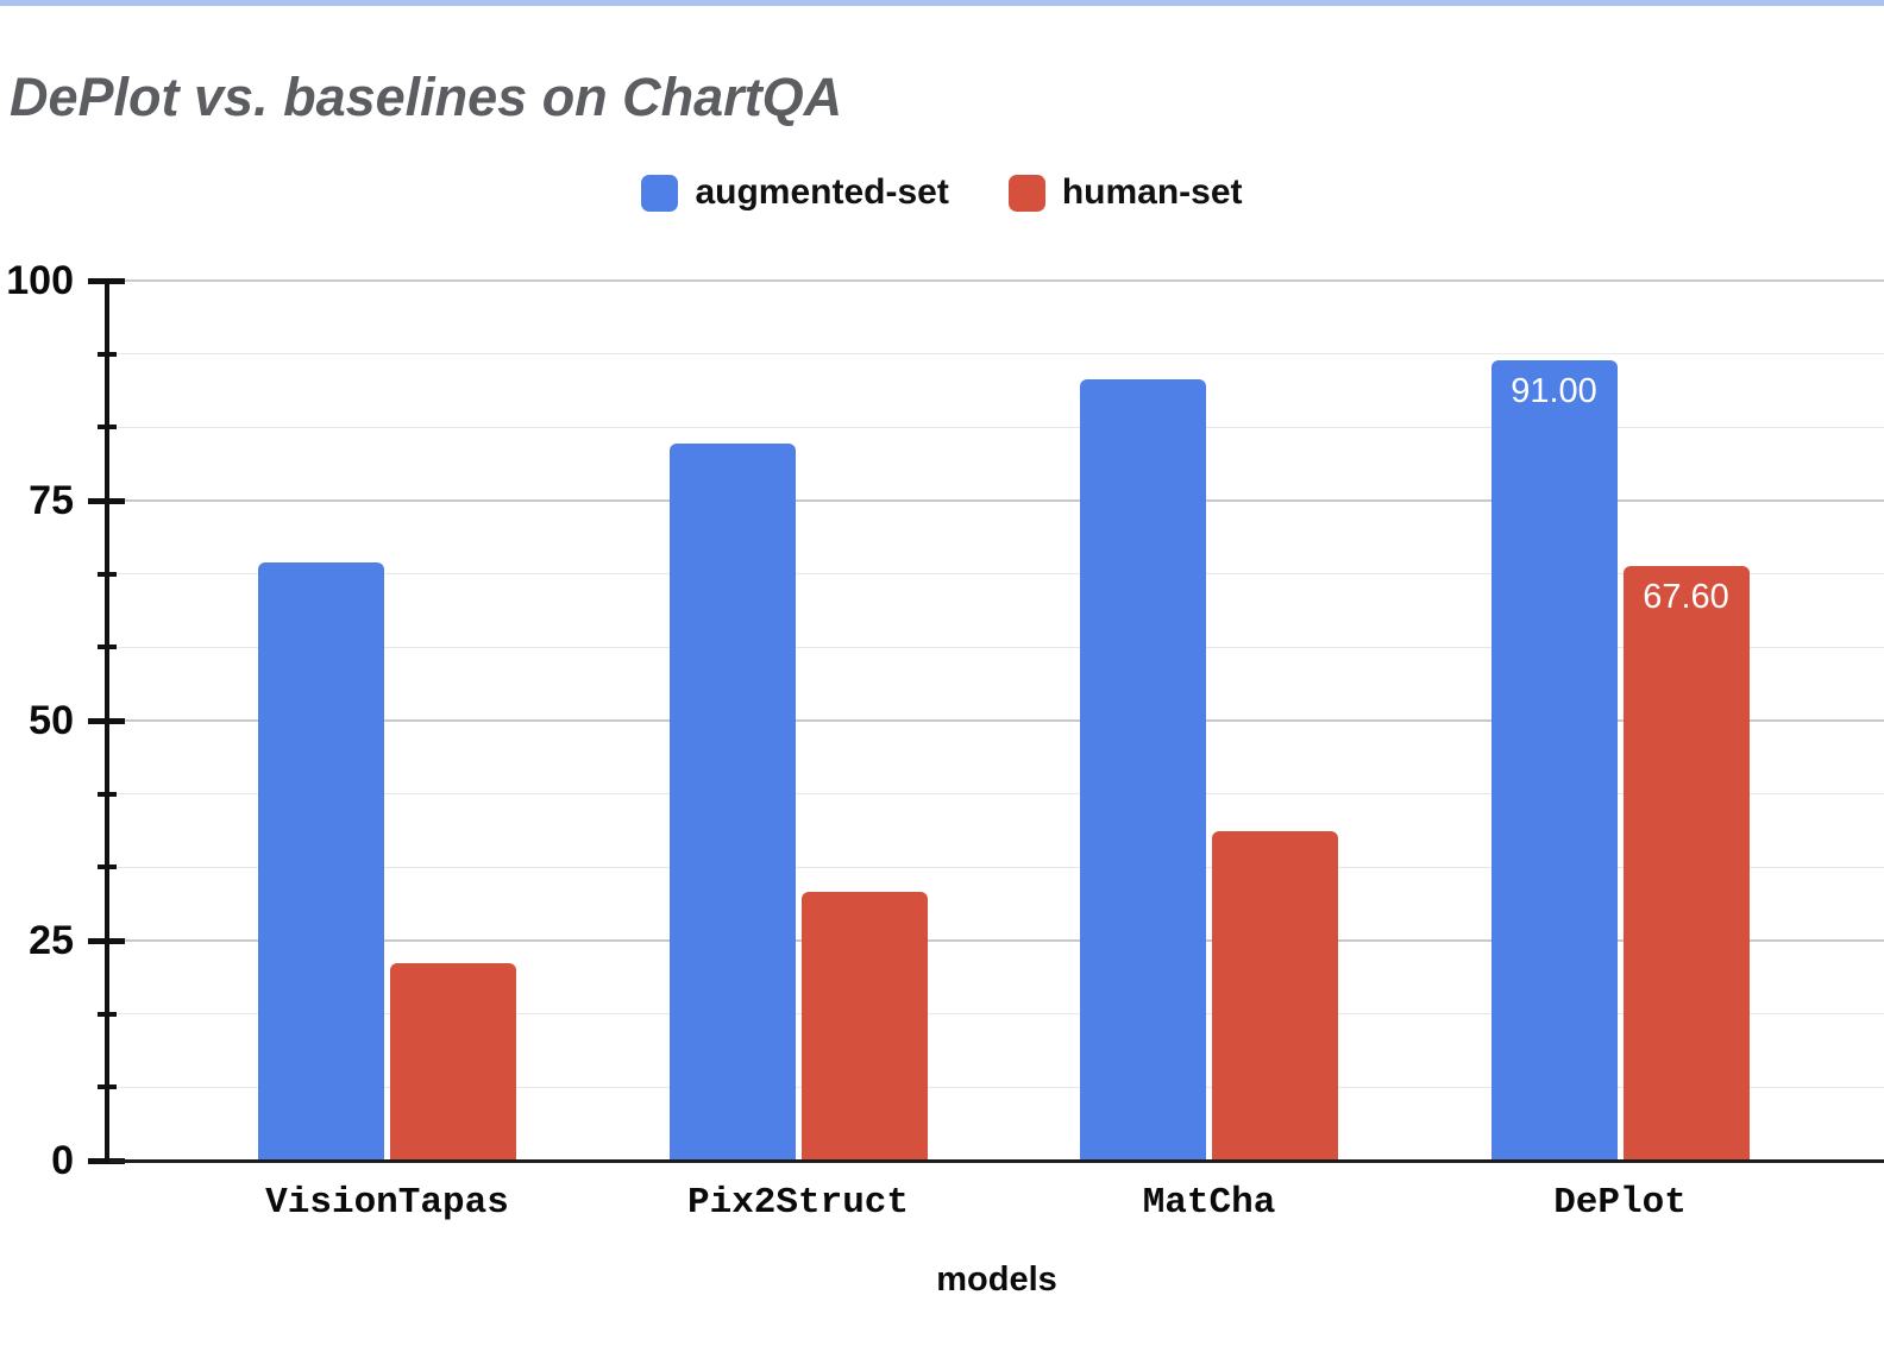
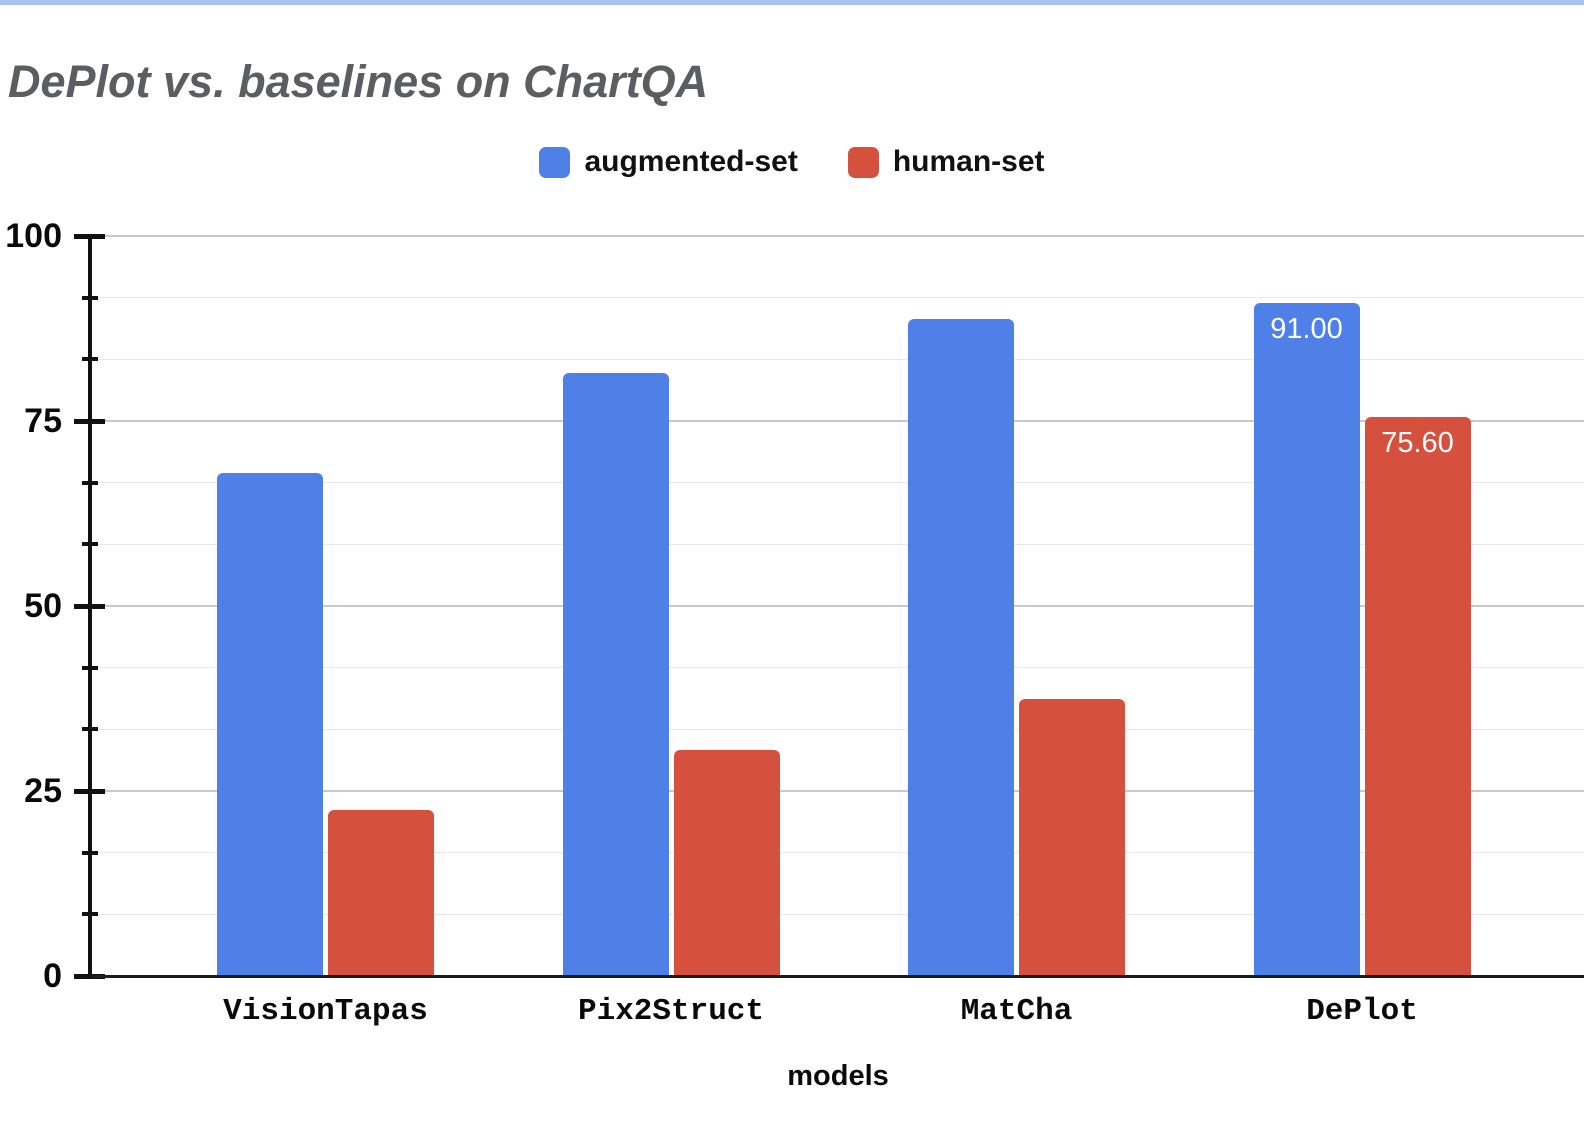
human-set/DePlot: 67.60 -> 75.60
